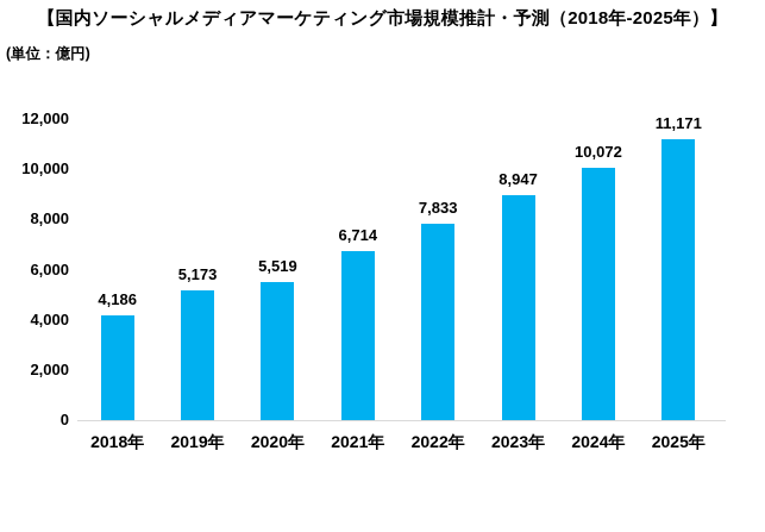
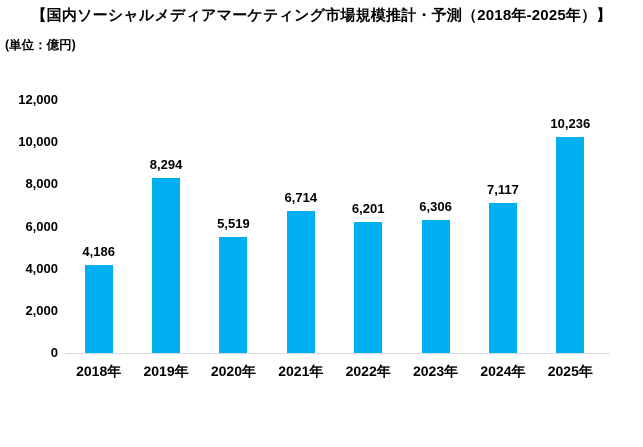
2019年: 5,173 -> 8,294
2022年: 7,833 -> 6,201
2023年: 8,947 -> 6,306
2024年: 10,072 -> 7,117
2025年: 11,171 -> 10,236
